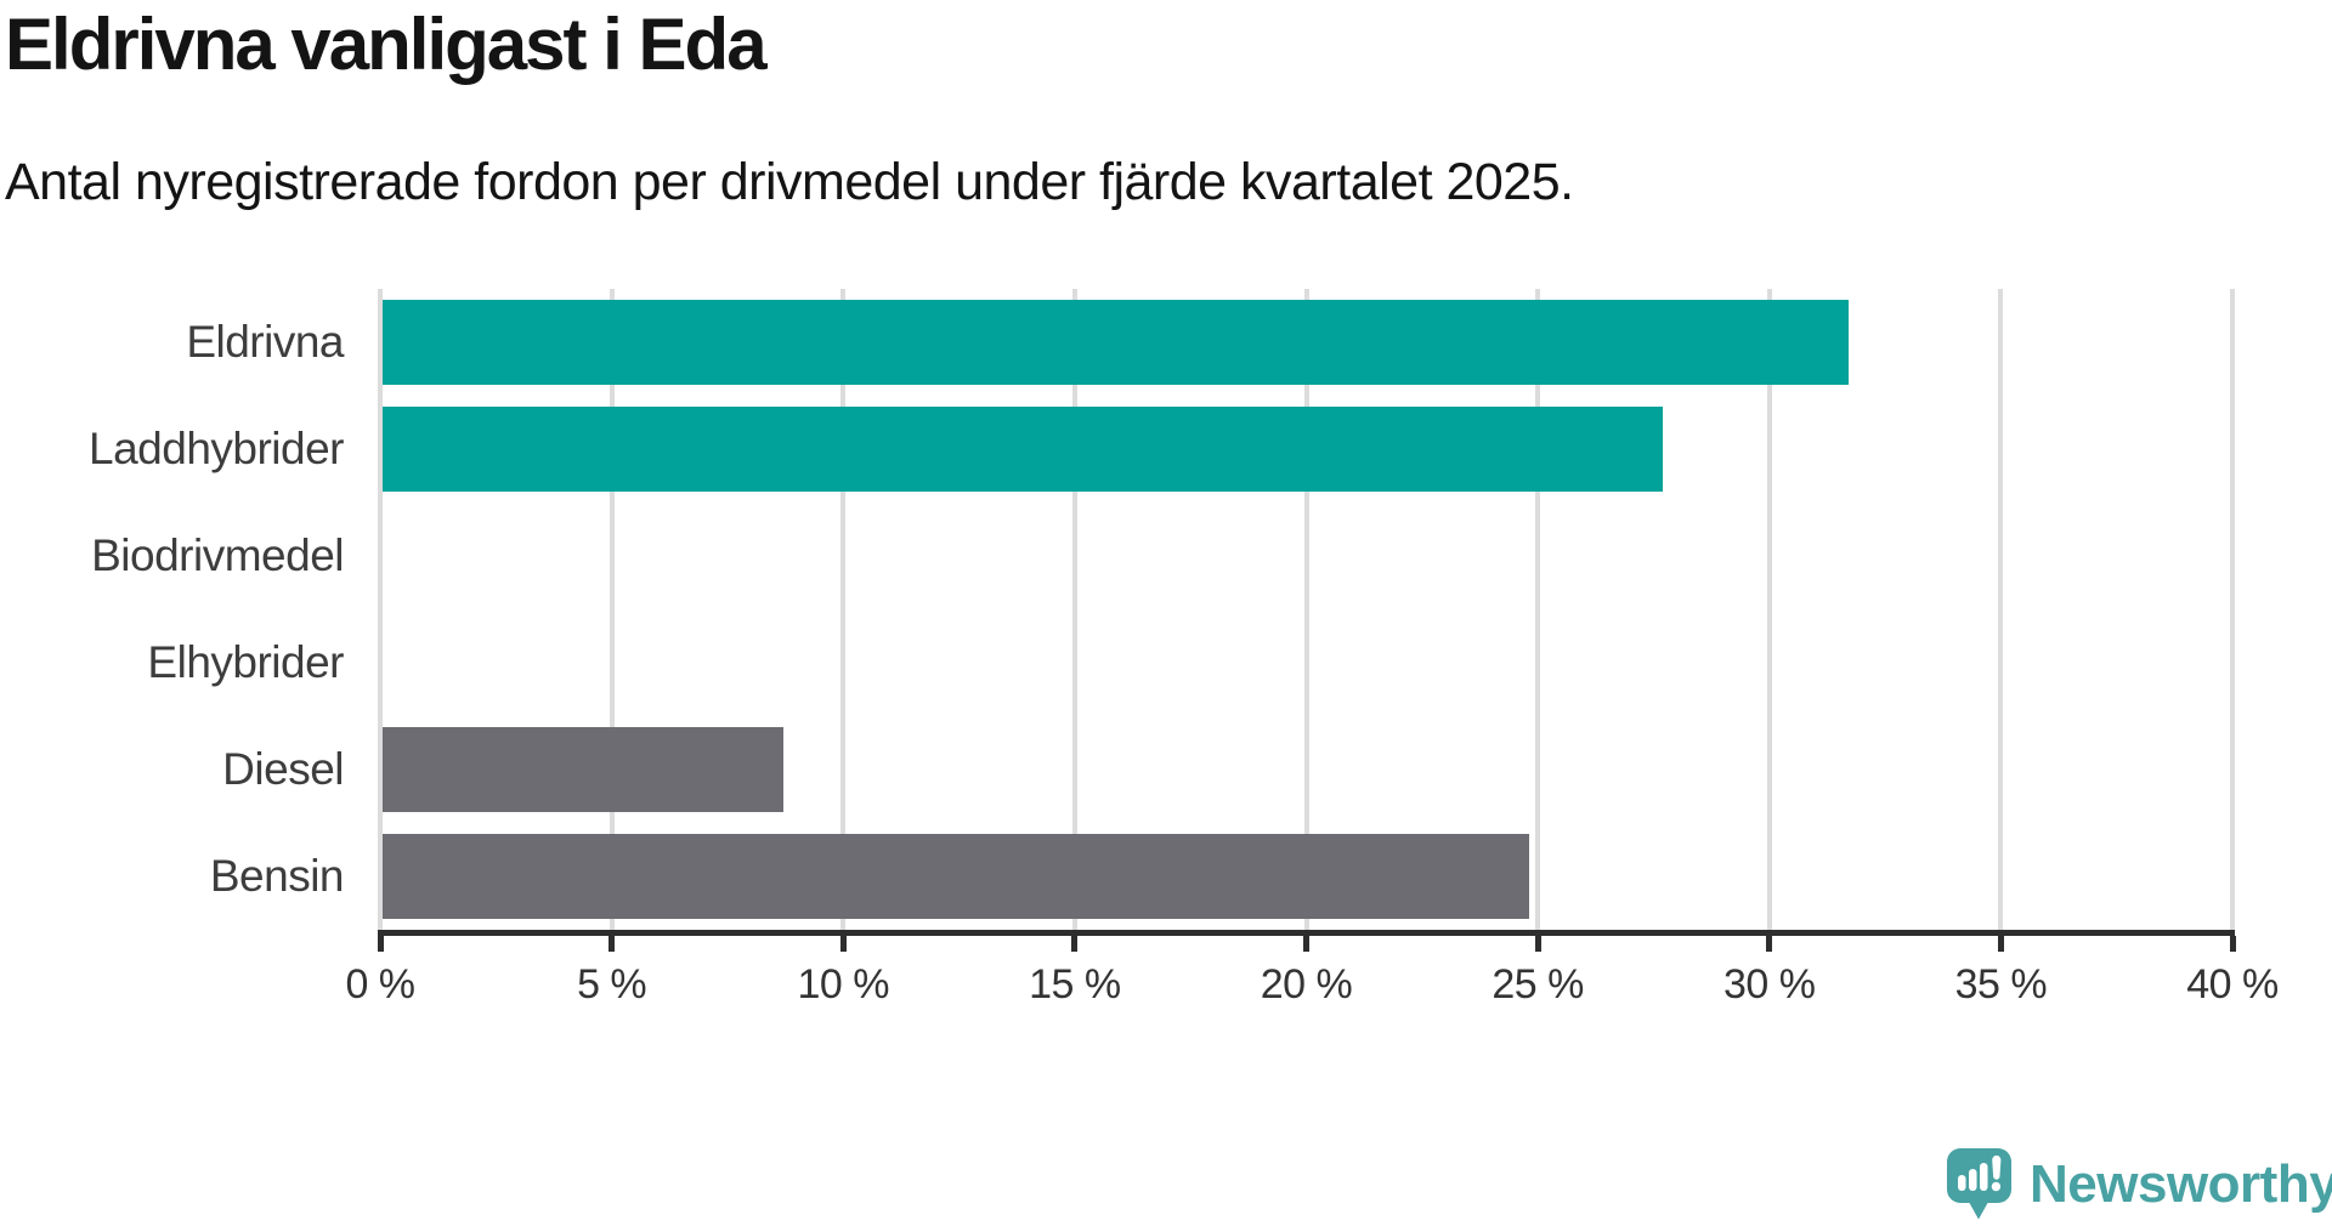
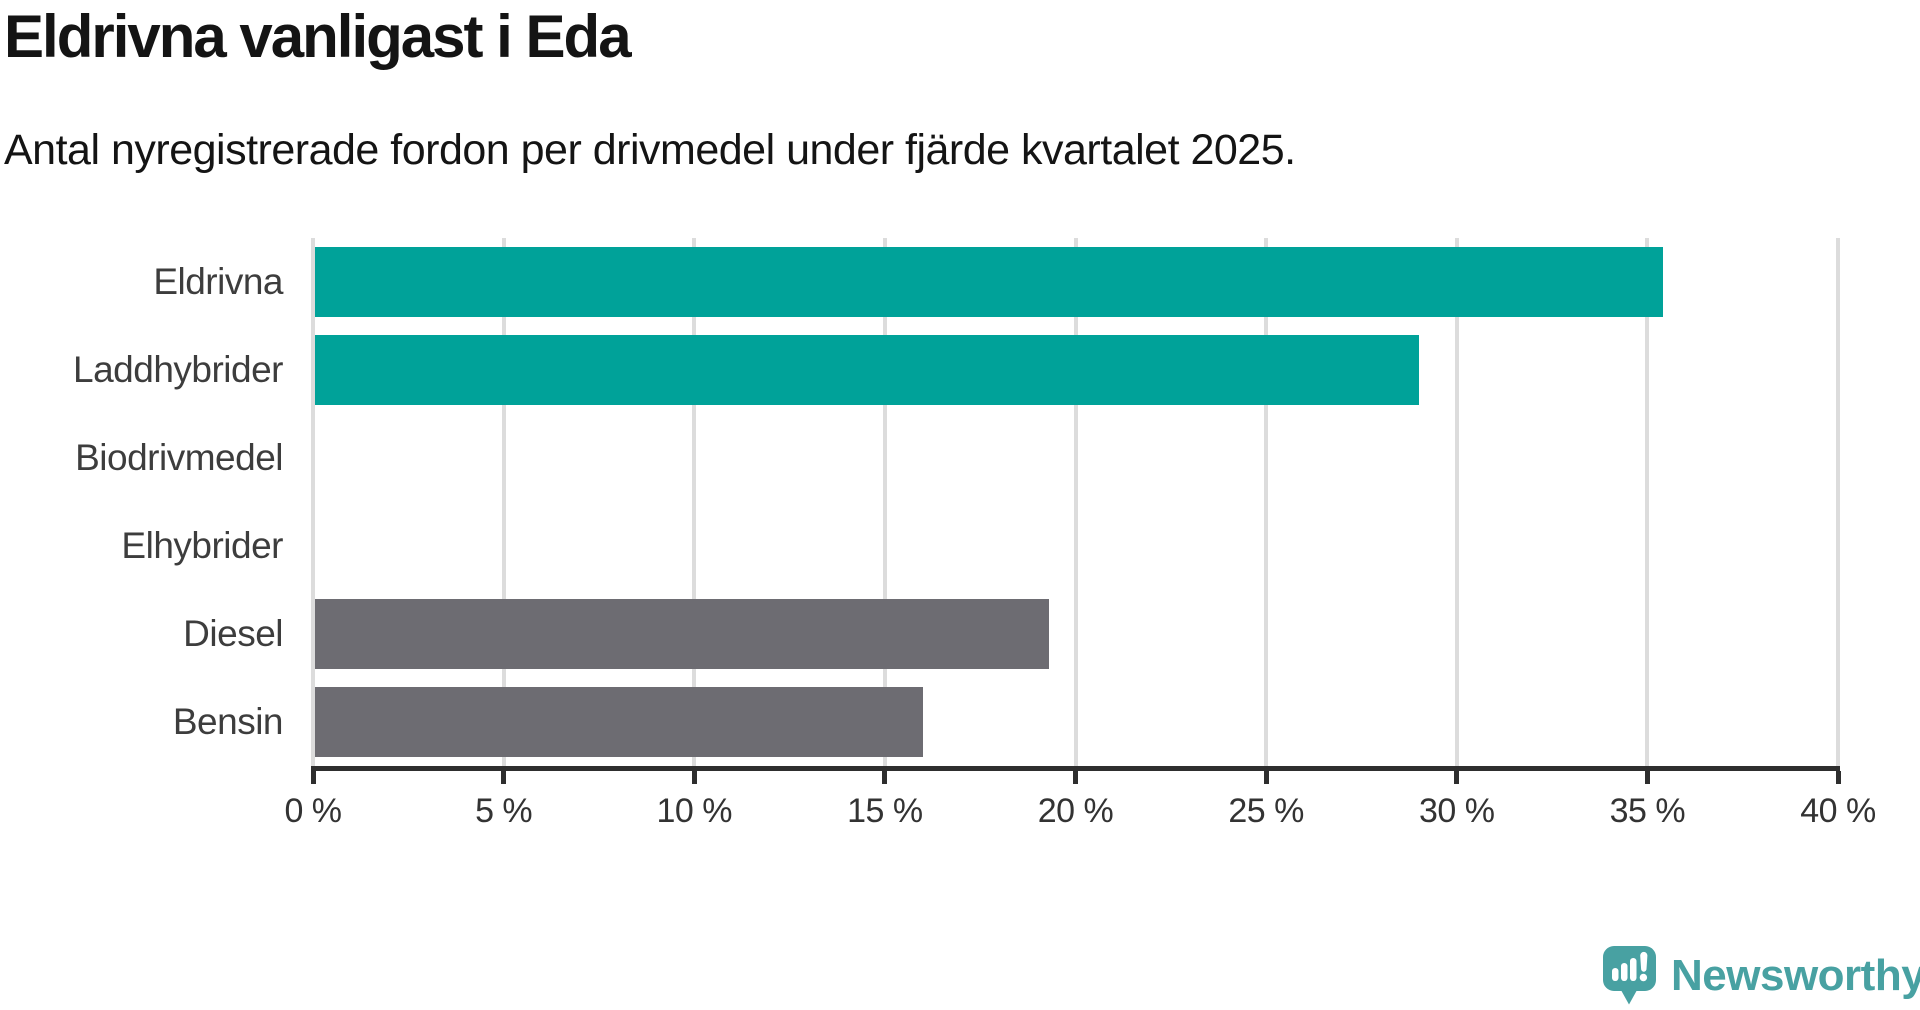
Eldrivna: 31.7% -> 35.4%
Laddhybrider: 27.7% -> 29.0%
Diesel: 8.7% -> 19.3%
Bensin: 24.8% -> 16.0%
